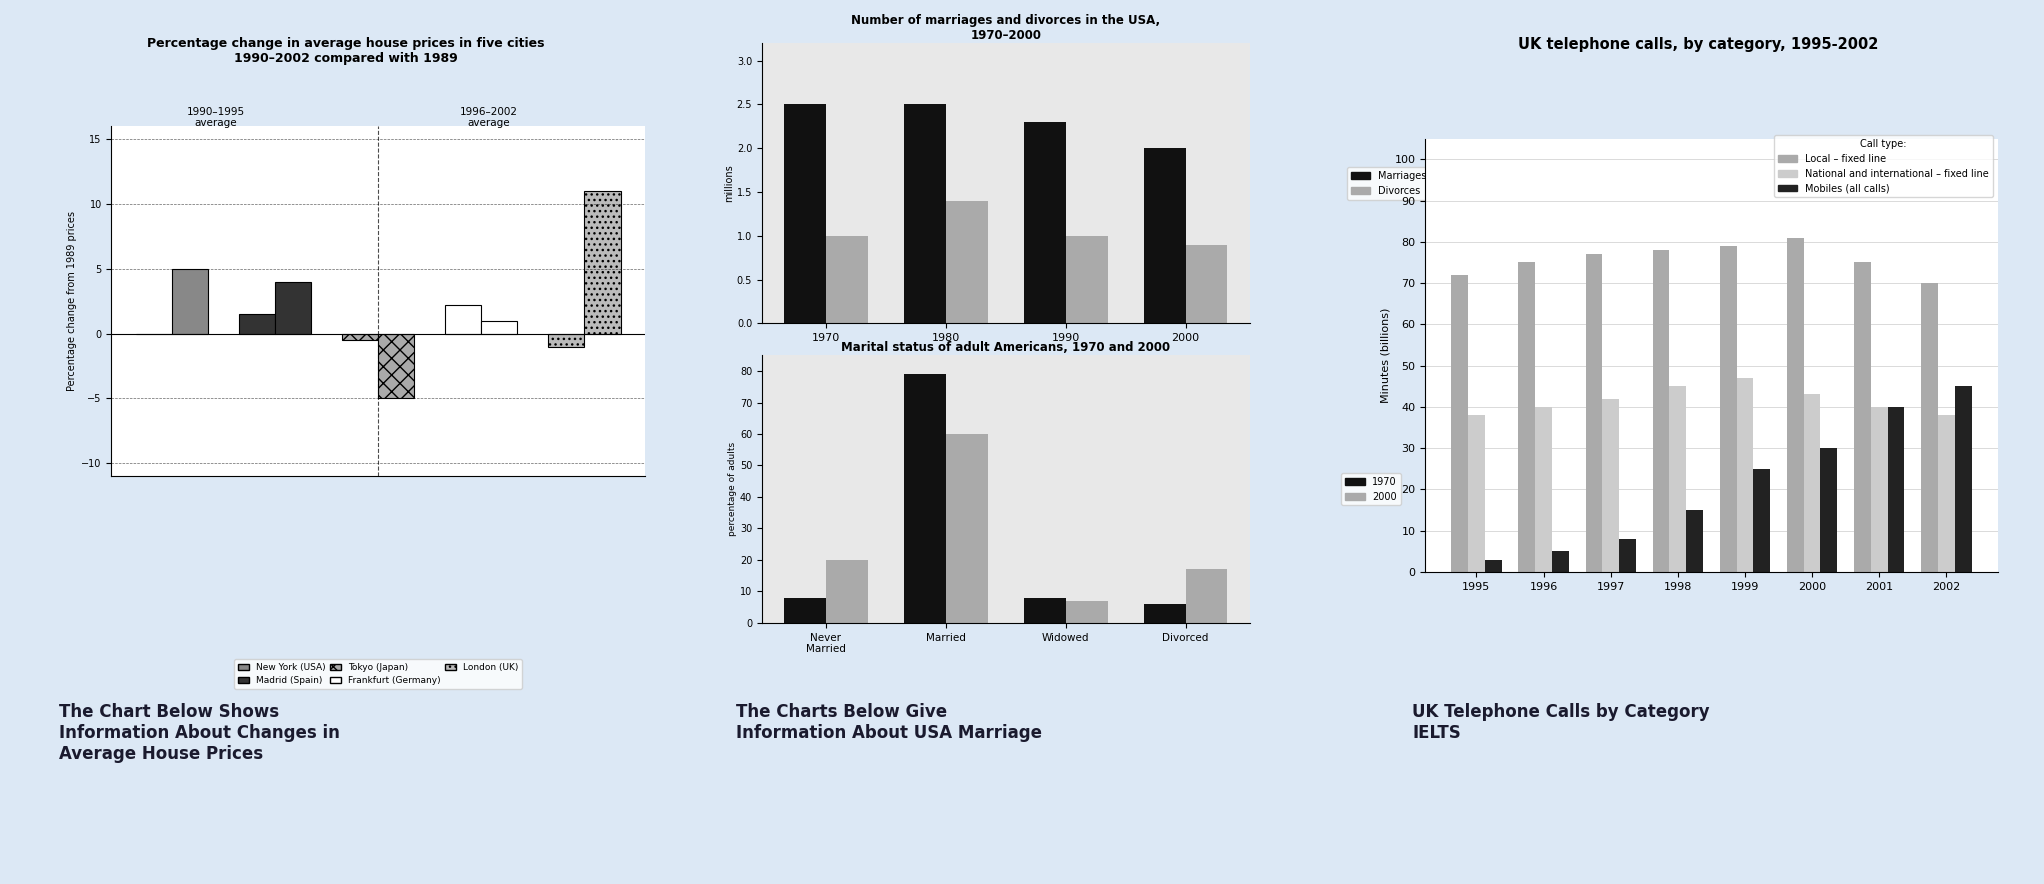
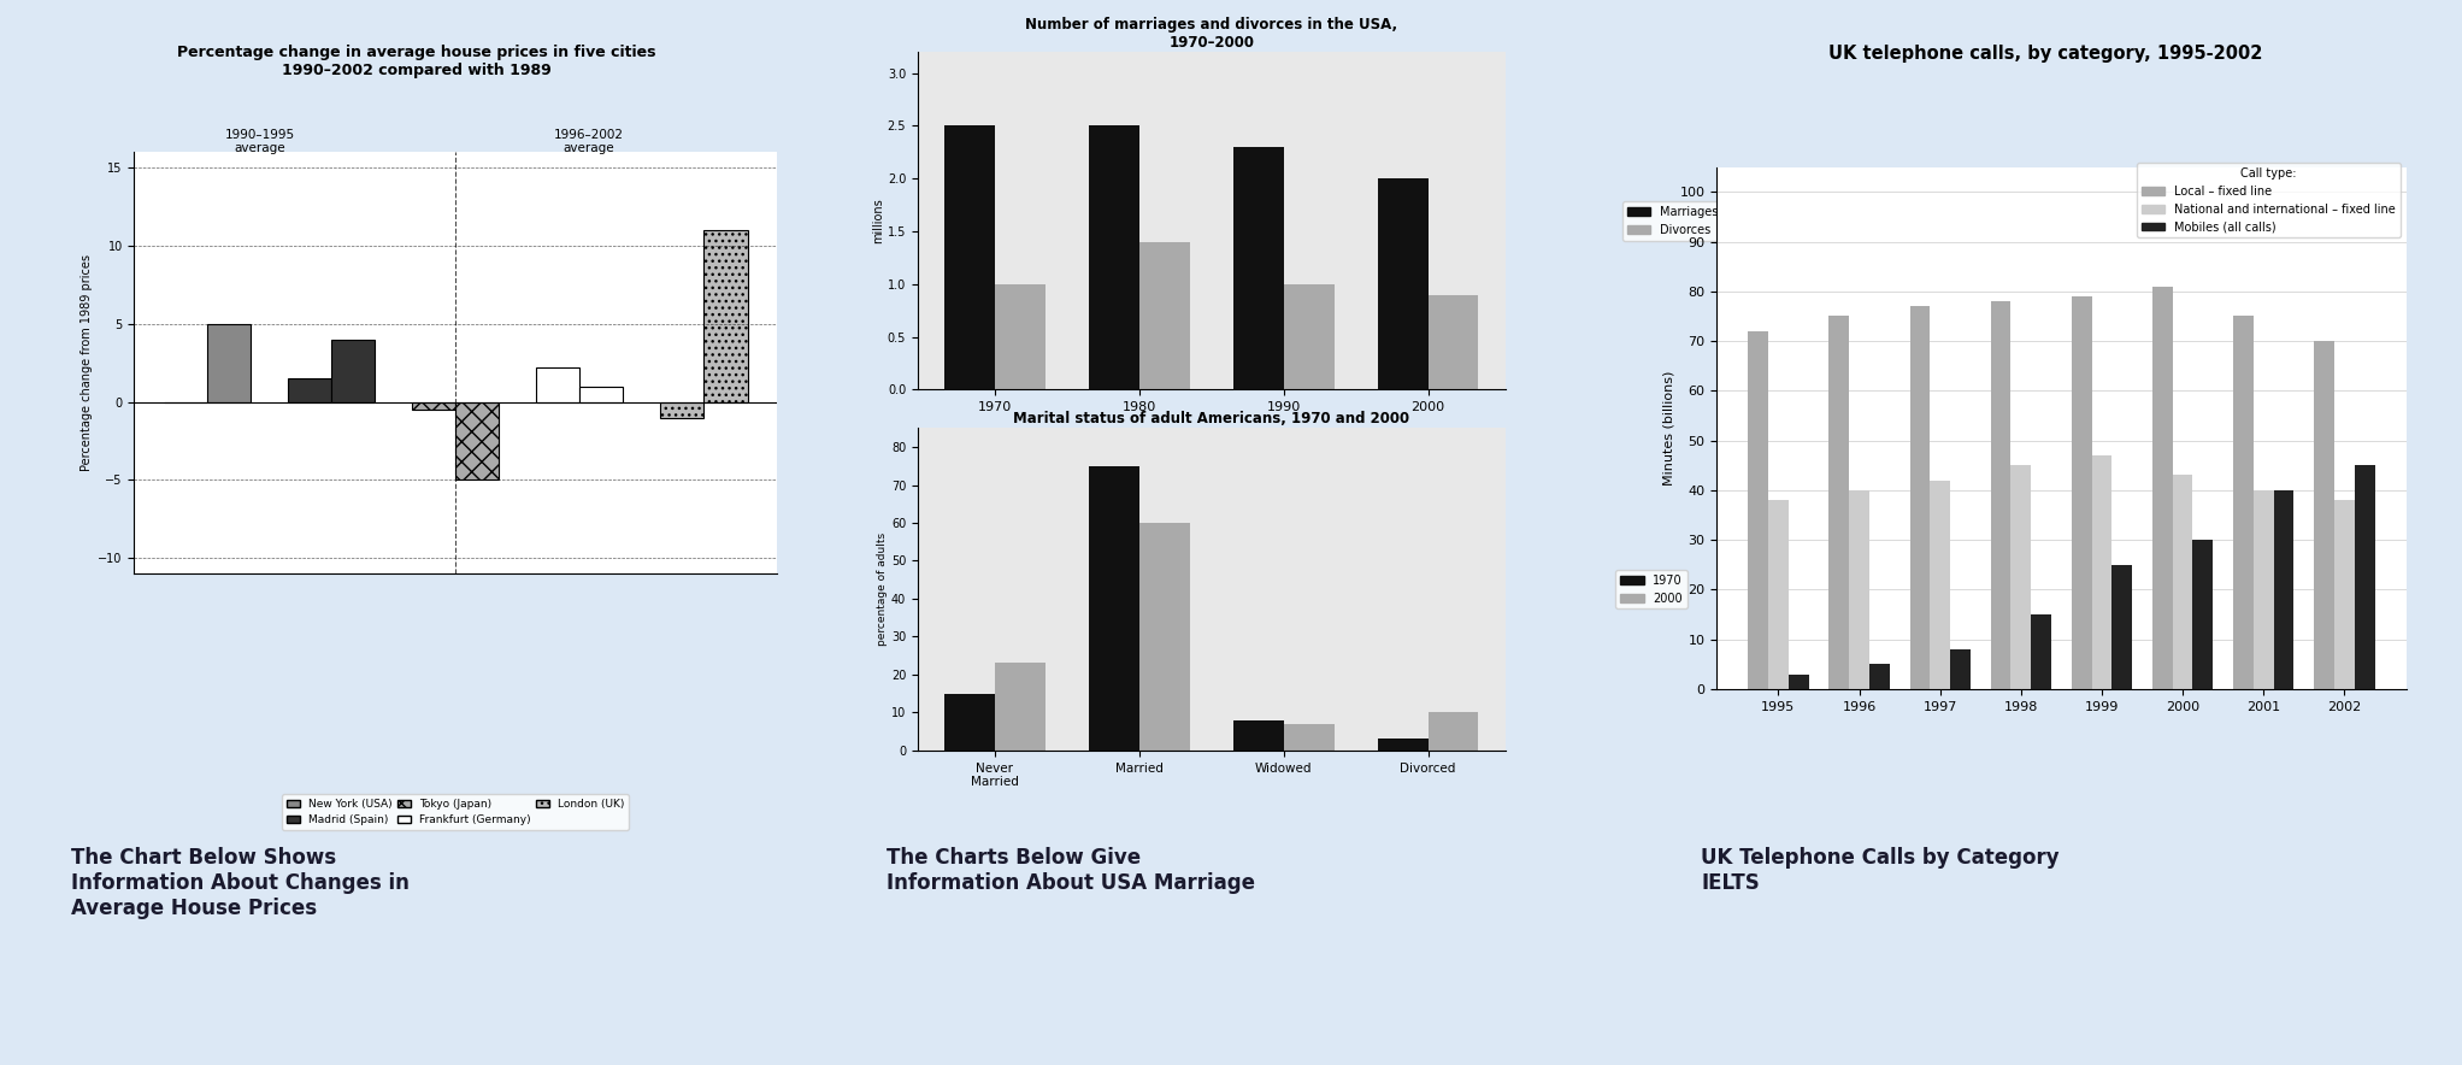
Marital status of adult Americans, 1970 and 2000/1970/Never Married: 8 -> 15
Marital status of adult Americans, 1970 and 2000/2000/Never Married: 20 -> 23
Marital status of adult Americans, 1970 and 2000/1970/Married: 79 -> 75
Marital status of adult Americans, 1970 and 2000/1970/Divorced: 6 -> 3
Marital status of adult Americans, 1970 and 2000/2000/Divorced: 17 -> 10
